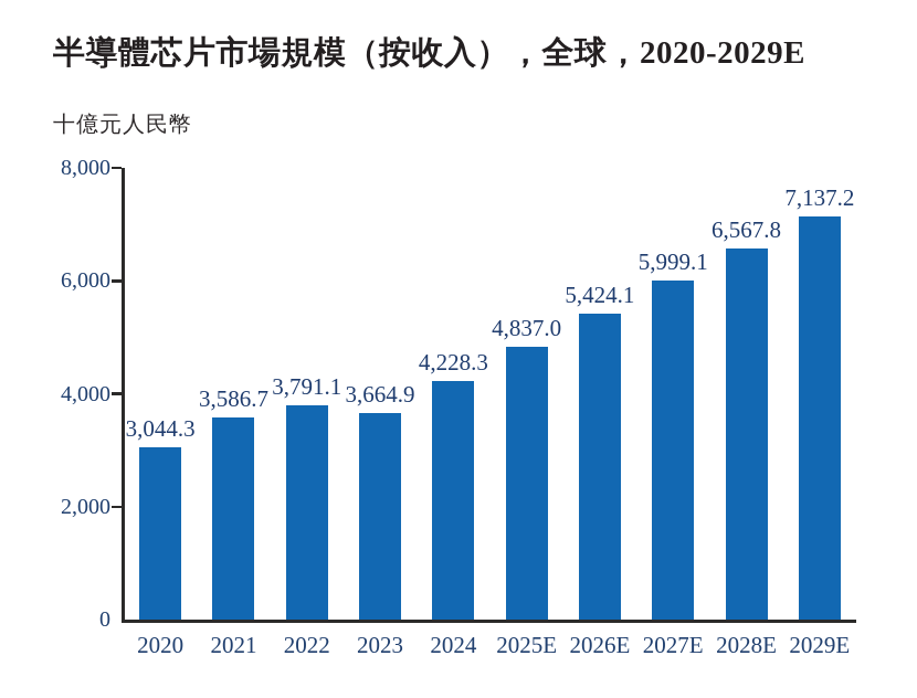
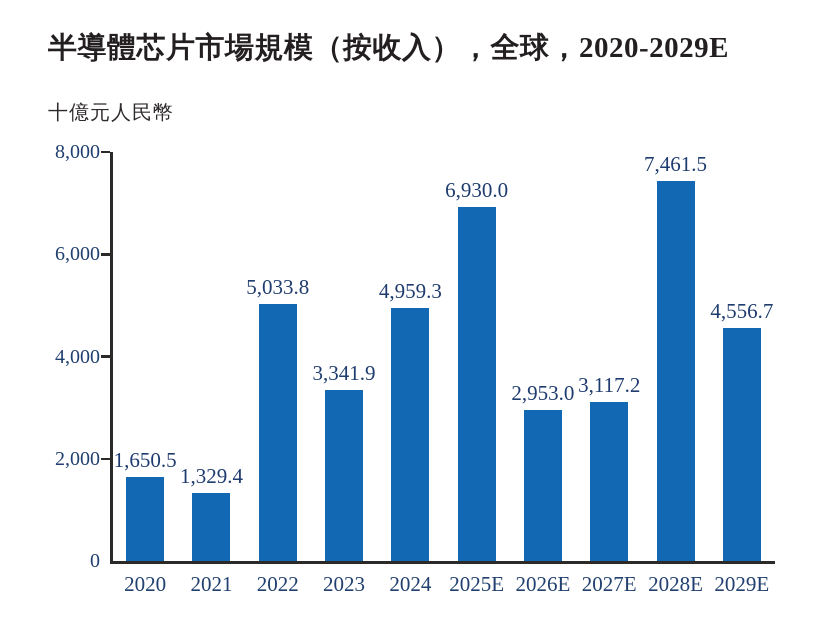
2020: 3,044.3 -> 1,650.5
2021: 3,586.7 -> 1,329.4
2022: 3,791.1 -> 5,033.8
2023: 3,664.9 -> 3,341.9
2024: 4,228.3 -> 4,959.3
2025E: 4,837.0 -> 6,930.0
2026E: 5,424.1 -> 2,953.0
2027E: 5,999.1 -> 3,117.2
2028E: 6,567.8 -> 7,461.5
2029E: 7,137.2 -> 4,556.7
